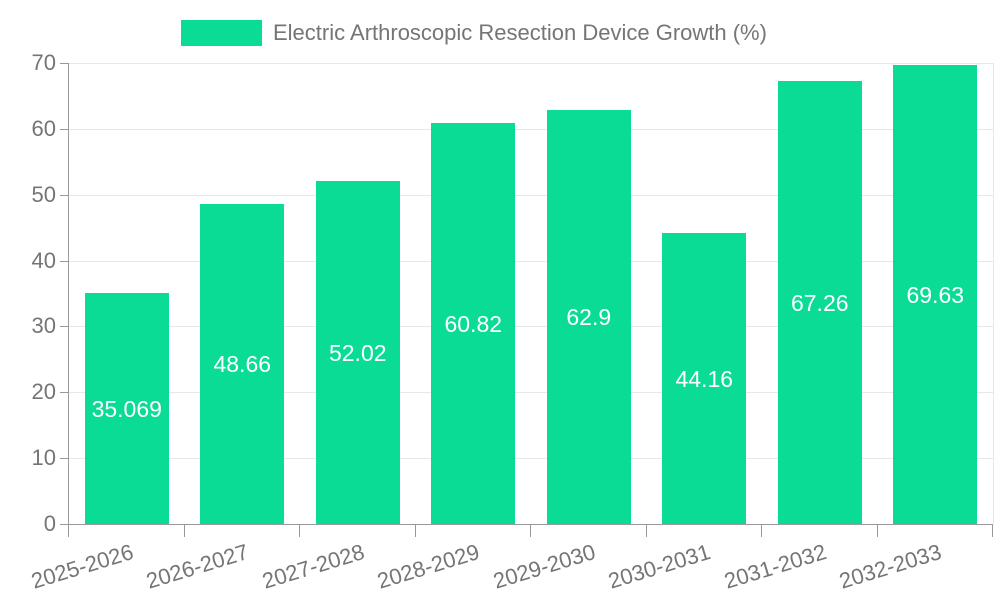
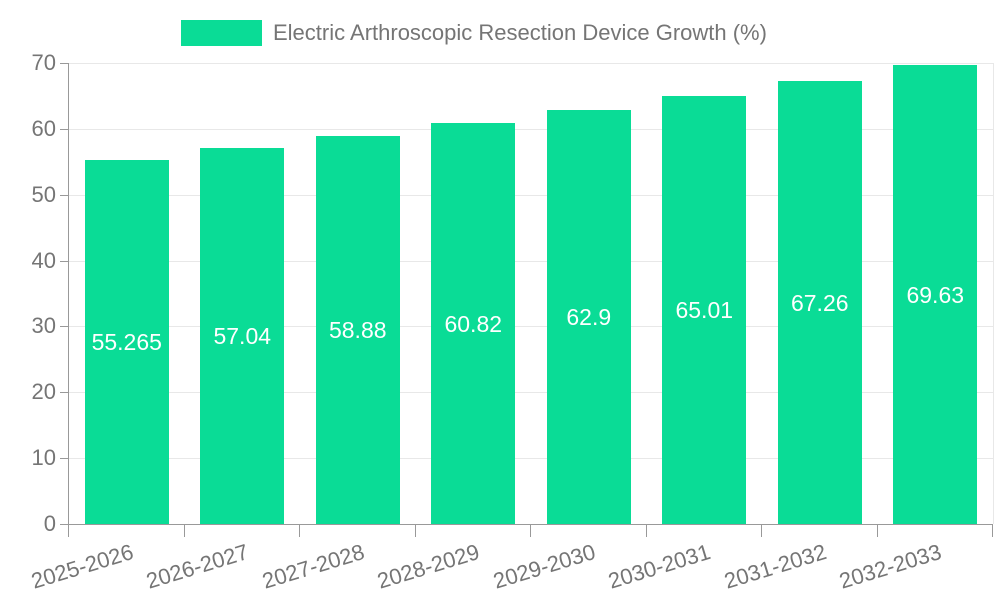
2025-2026: 35.069 -> 55.265
2026-2027: 48.66 -> 57.04
2027-2028: 52.02 -> 58.88
2030-2031: 44.16 -> 65.01
